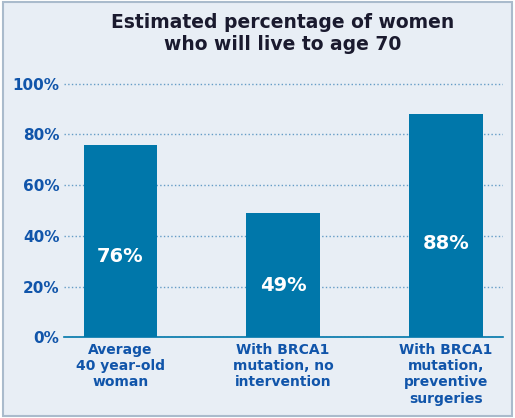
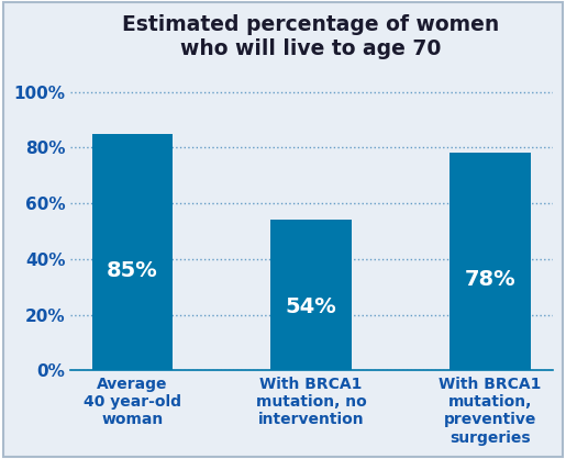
Average 40 year-old woman: 76% -> 85%
With BRCA1 mutation, no intervention: 49% -> 54%
With BRCA1 mutation, preventive surgeries: 88% -> 78%
